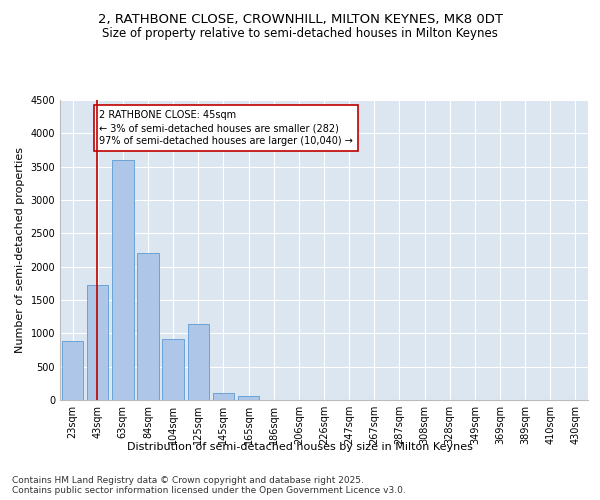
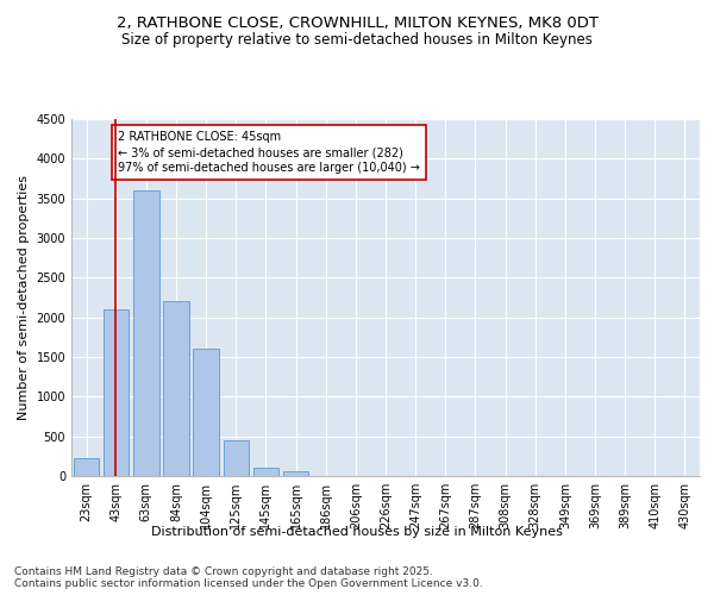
23sqm: 880 -> 230
43sqm: 1720 -> 2100
104sqm: 920 -> 1600
125sqm: 1140 -> 450
